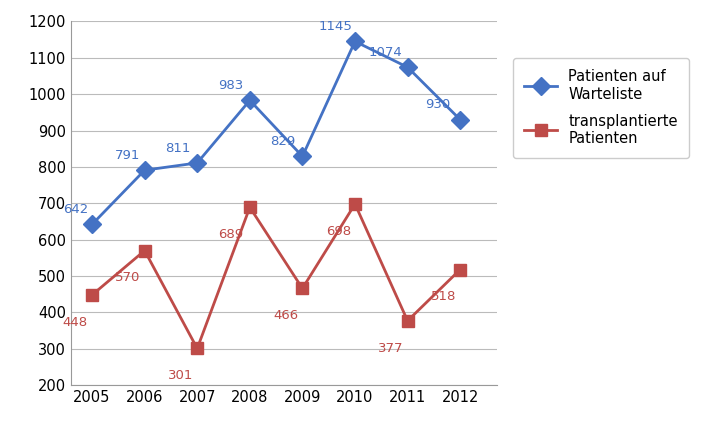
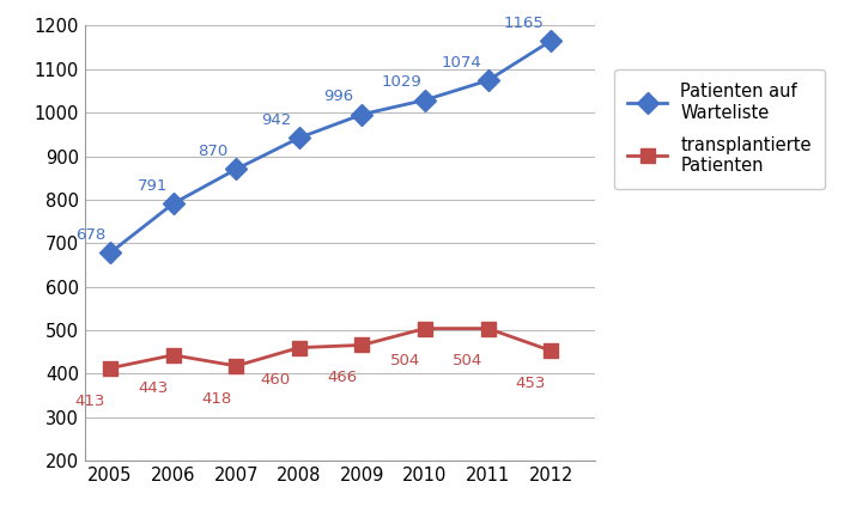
Patienten auf Warteliste/2005: 642 -> 678
transplantierte Patienten/2005: 448 -> 413
transplantierte Patienten/2006: 570 -> 443
Patienten auf Warteliste/2007: 811 -> 870
transplantierte Patienten/2007: 301 -> 418
Patienten auf Warteliste/2008: 983 -> 942
transplantierte Patienten/2008: 689 -> 460
Patienten auf Warteliste/2009: 829 -> 996
Patienten auf Warteliste/2010: 1145 -> 1029
transplantierte Patienten/2010: 698 -> 504
transplantierte Patienten/2011: 377 -> 504
Patienten auf Warteliste/2012: 930 -> 1165
transplantierte Patienten/2012: 518 -> 453
